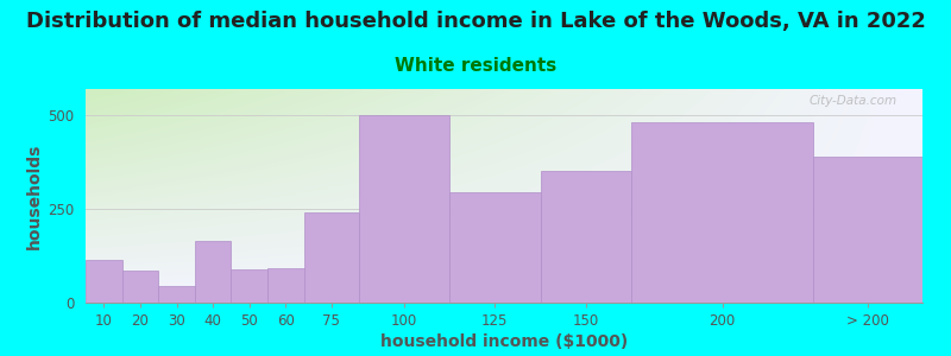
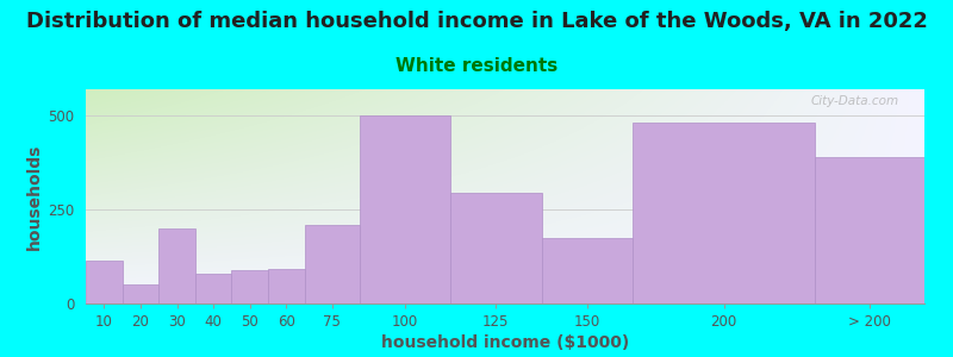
20: 85 -> 50
30: 45 -> 200
40: 165 -> 80
75: 240 -> 210
150: 350 -> 175
